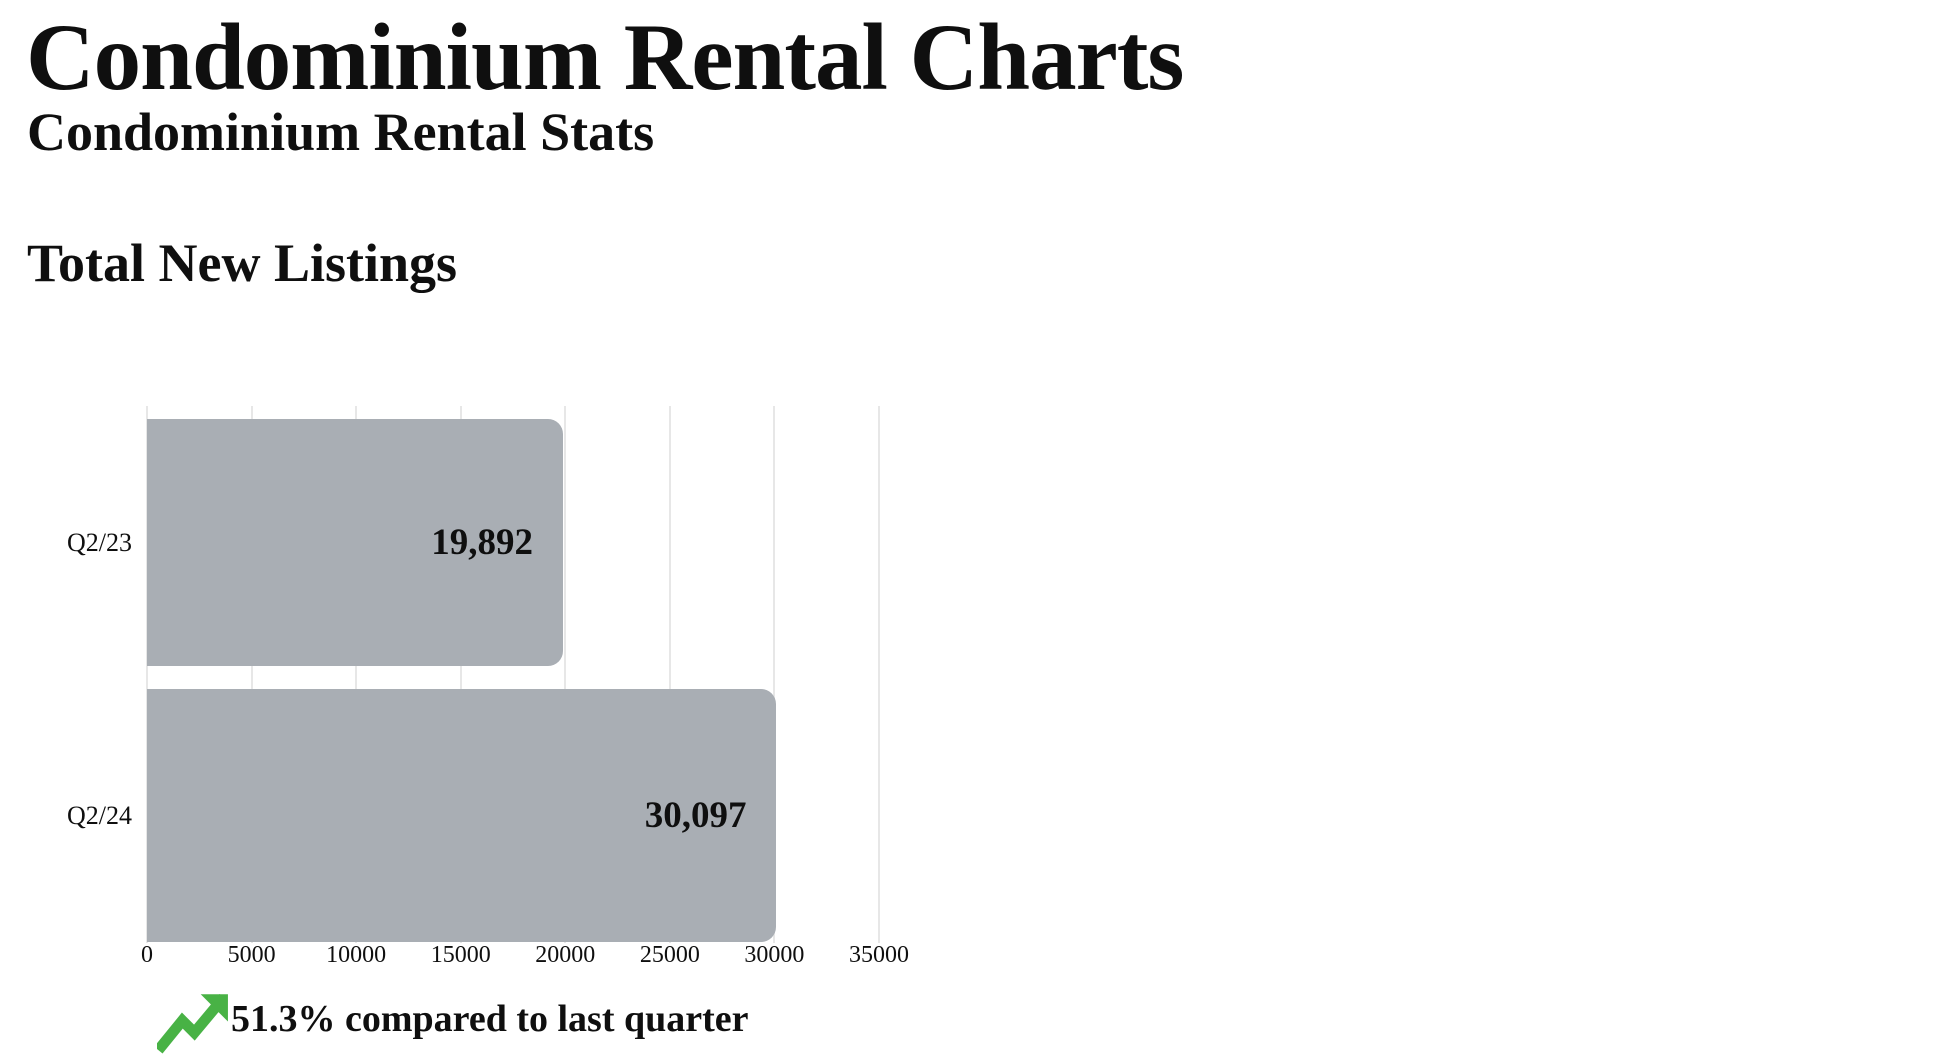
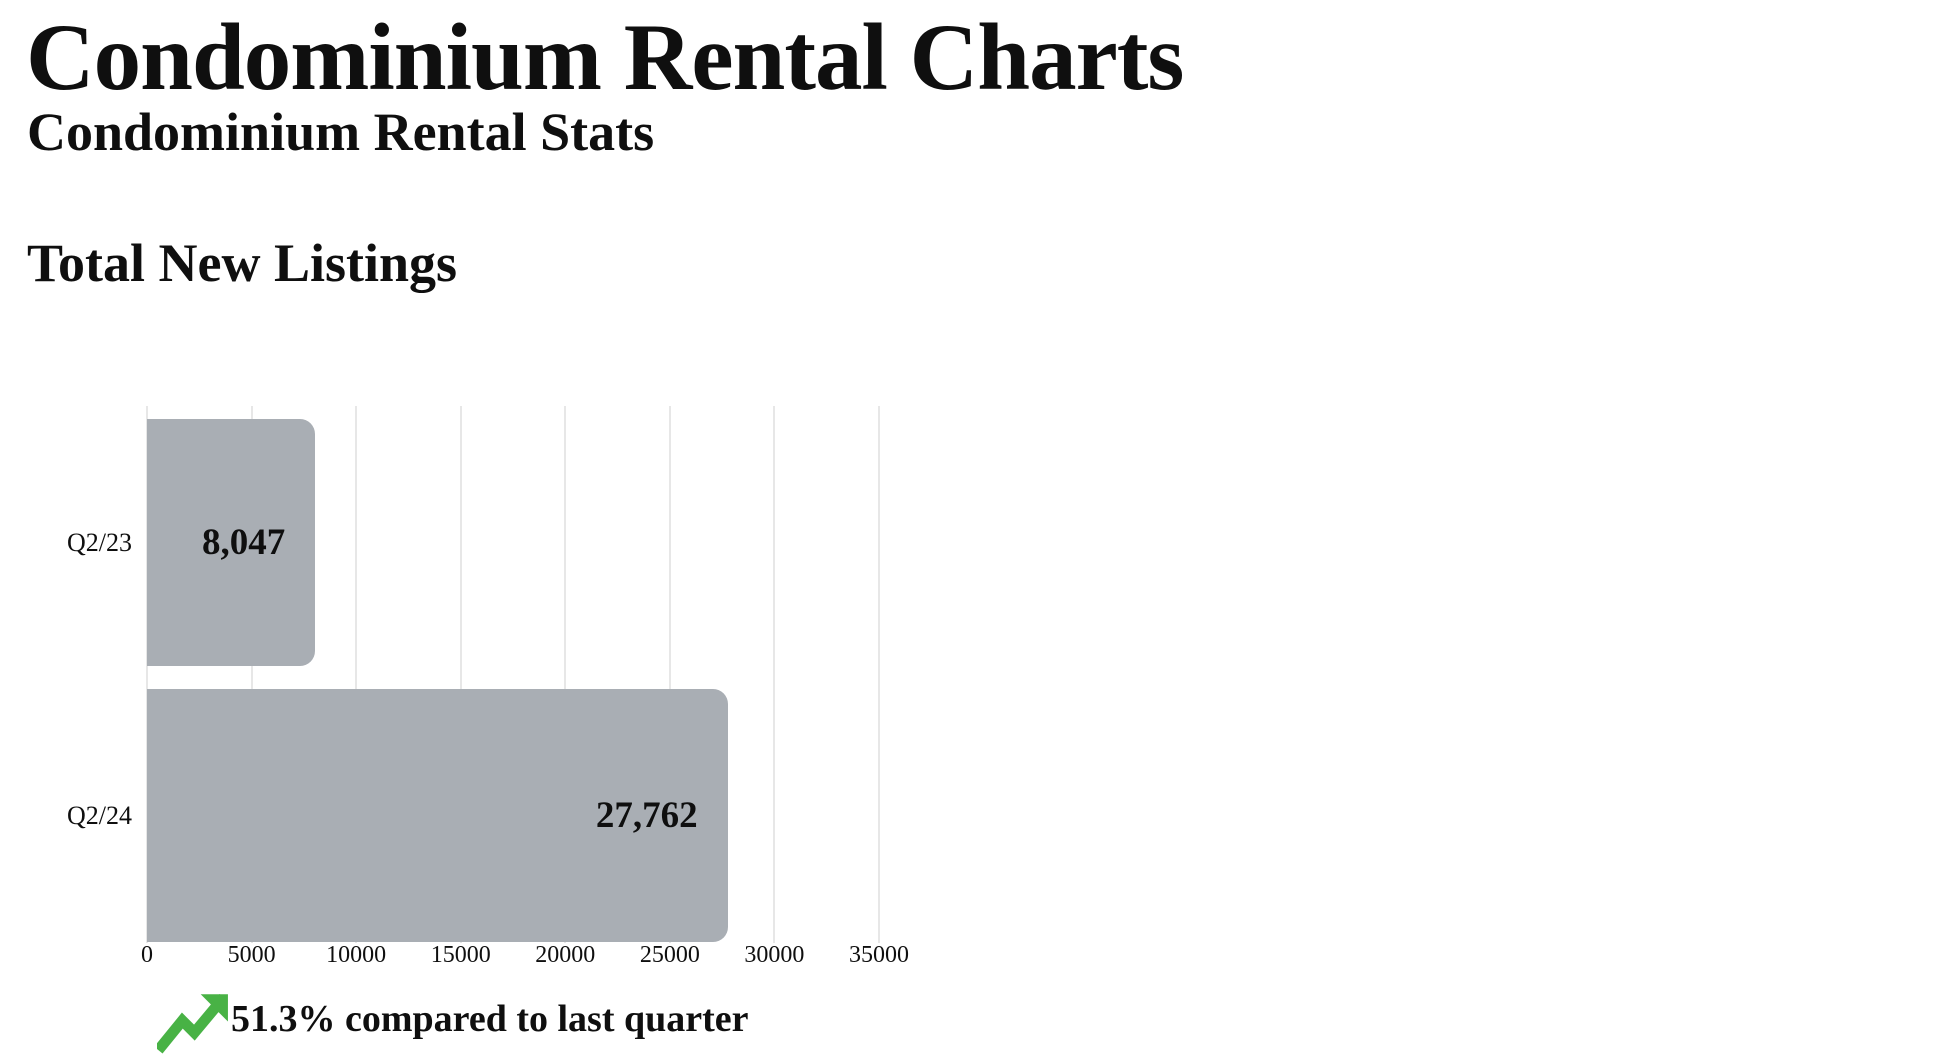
Q2/23: 19,892 -> 8,047
Q2/24: 30,097 -> 27,762
